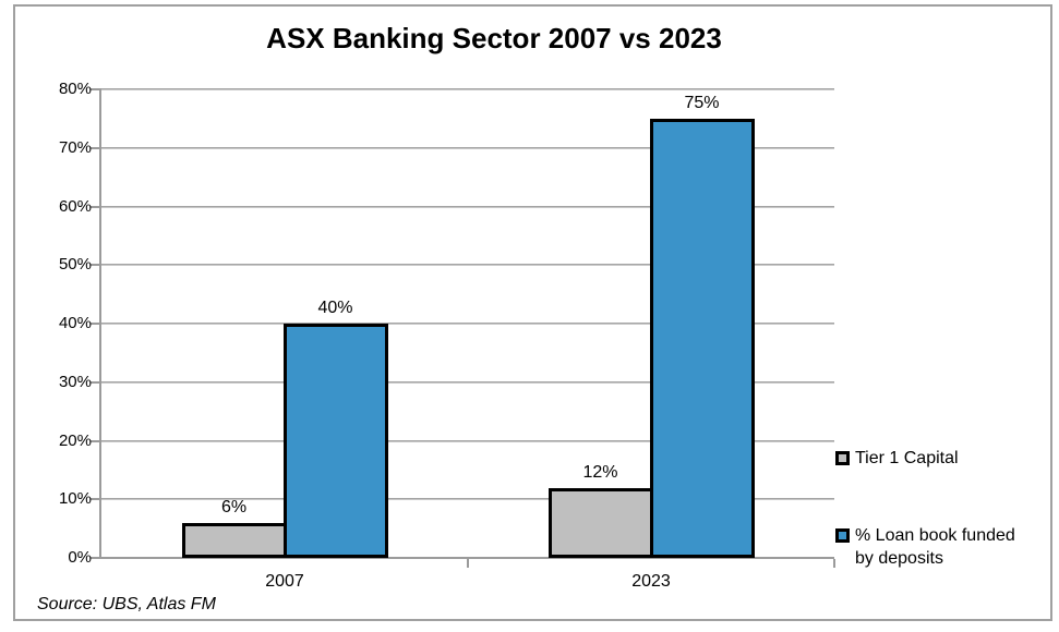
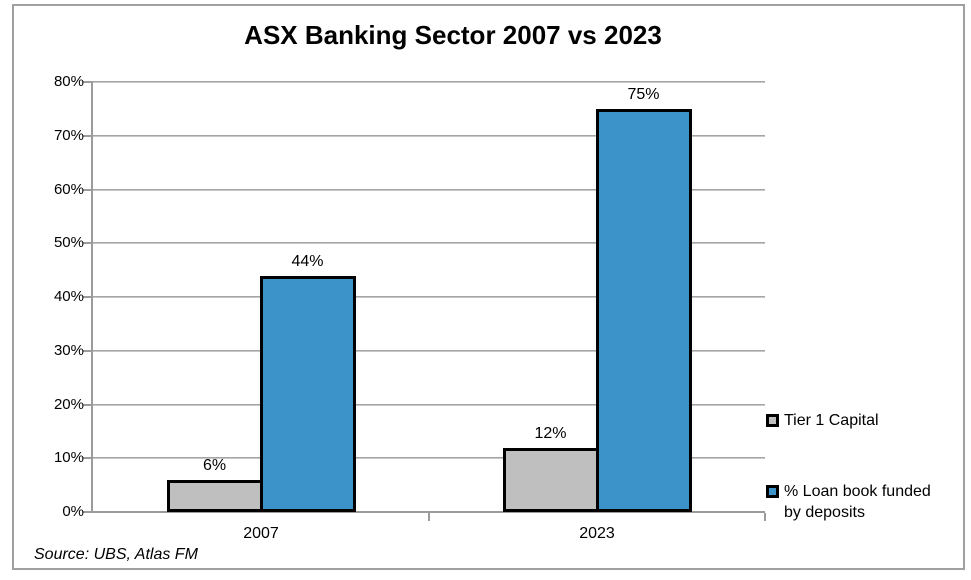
% Loan book funded by deposits/2007: 40% -> 44%
